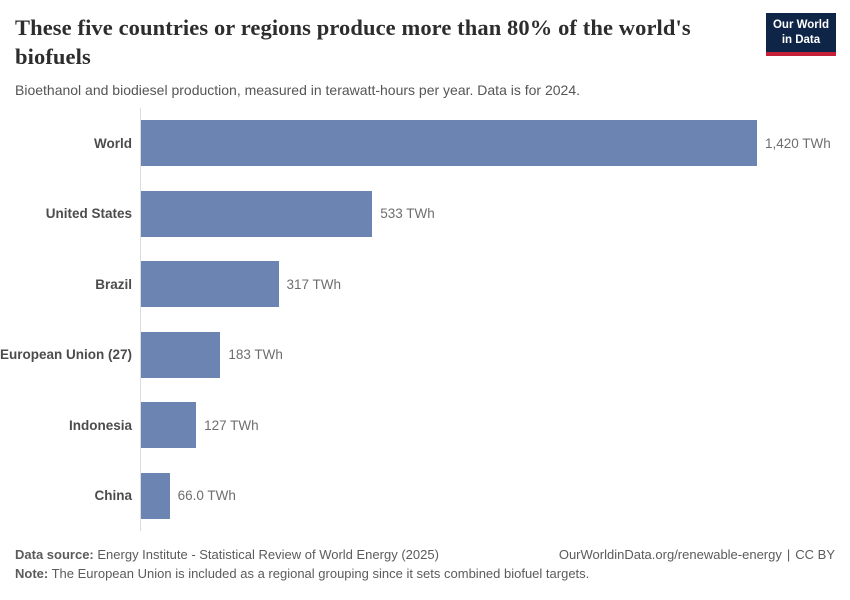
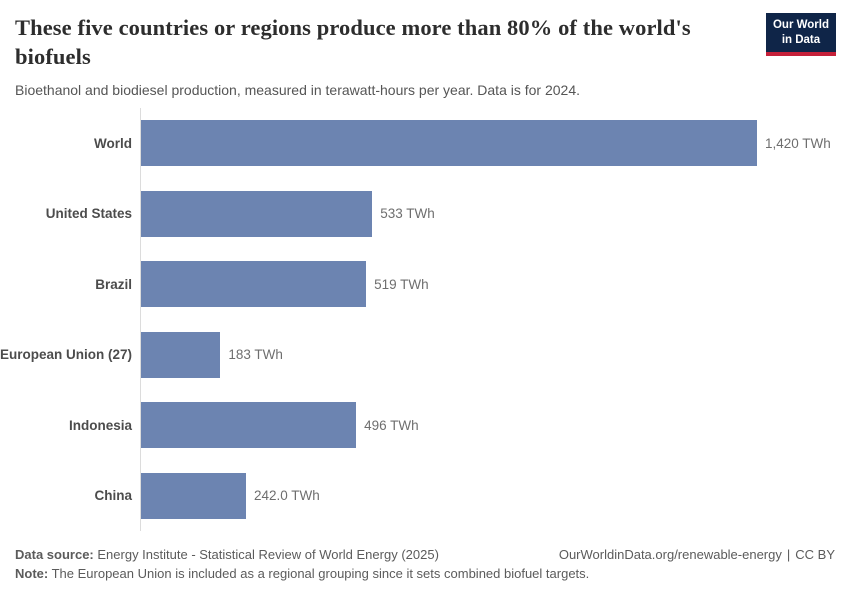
Brazil: 317 -> 519
Indonesia: 127 -> 496
China: 66.0 -> 242.0
